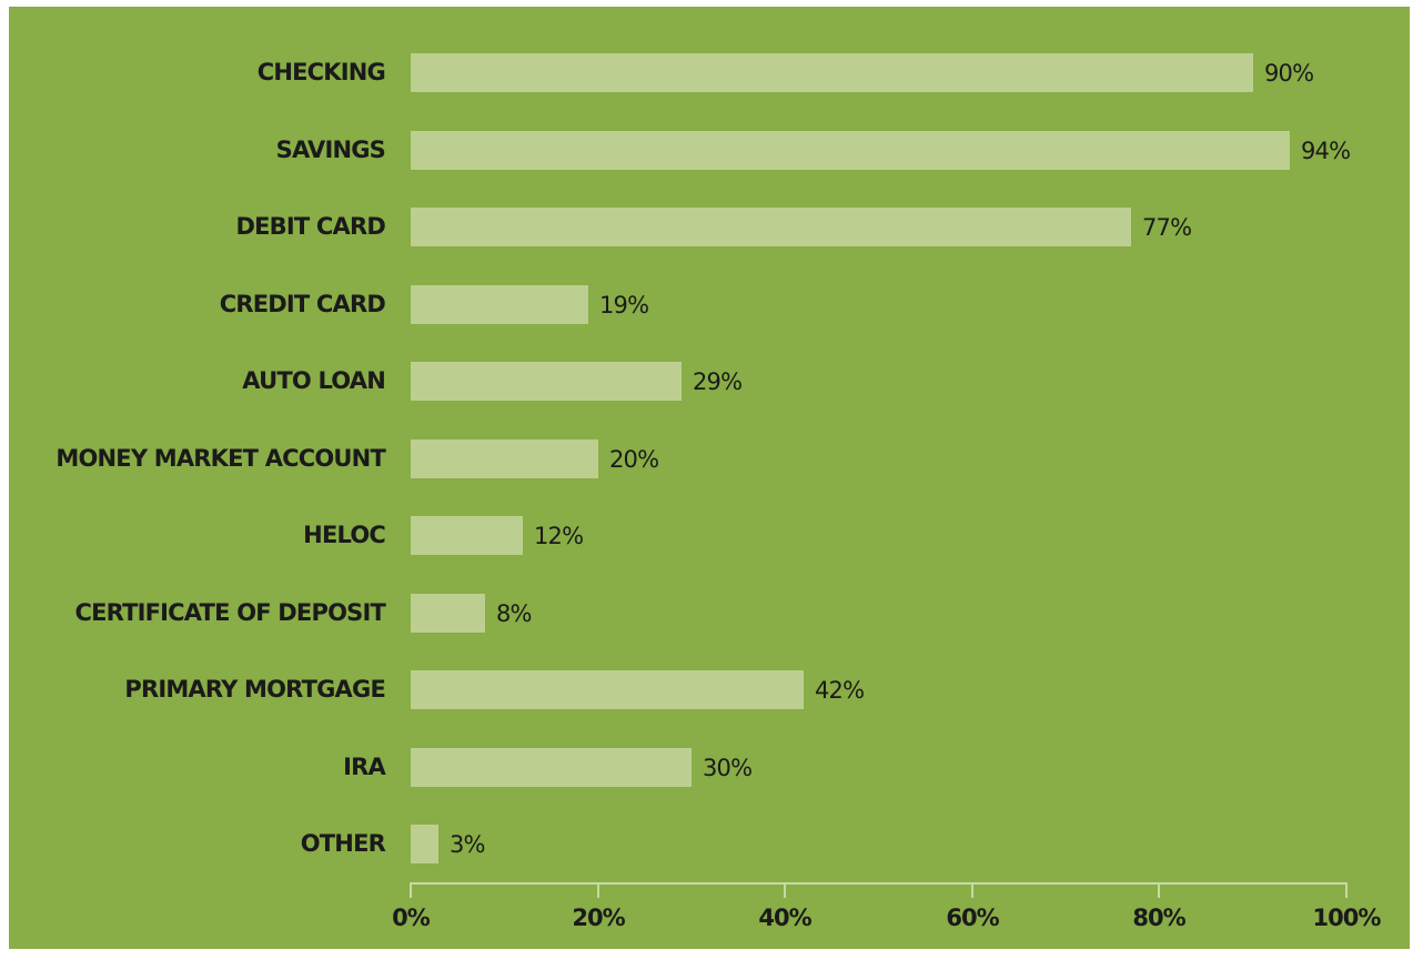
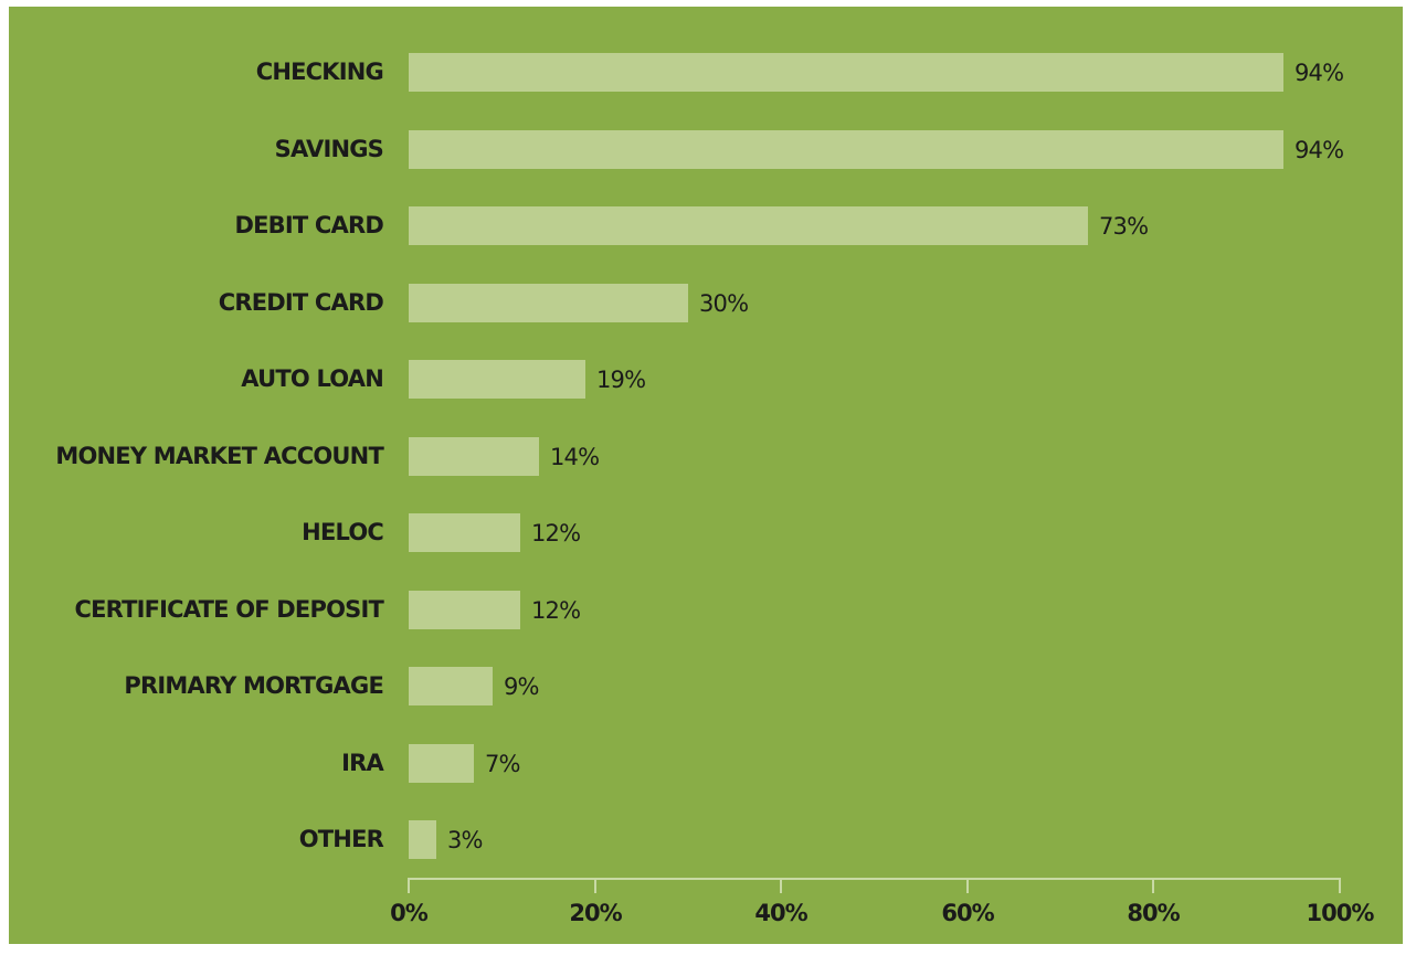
CHECKING: 90% -> 94%
DEBIT CARD: 77% -> 73%
CREDIT CARD: 19% -> 30%
AUTO LOAN: 29% -> 19%
MONEY MARKET ACCOUNT: 20% -> 14%
CERTIFICATE OF DEPOSIT: 8% -> 12%
PRIMARY MORTGAGE: 42% -> 9%
IRA: 30% -> 7%
